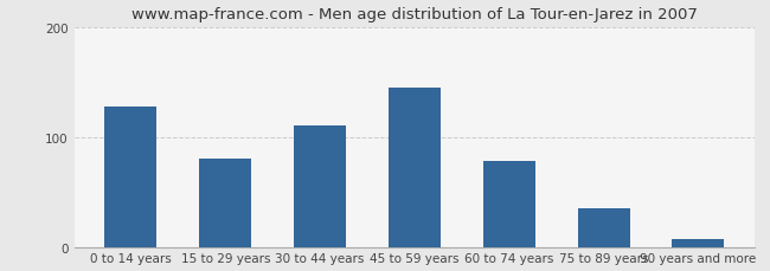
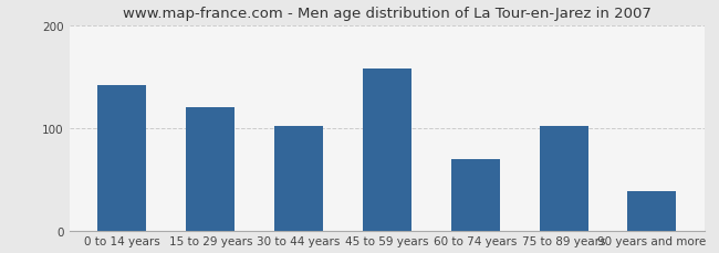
0 to 14 years: 128 -> 142
15 to 29 years: 80 -> 120
30 to 44 years: 110 -> 102
45 to 59 years: 145 -> 158
60 to 74 years: 78 -> 70
75 to 89 years: 35 -> 102
90 years and more: 7 -> 38
